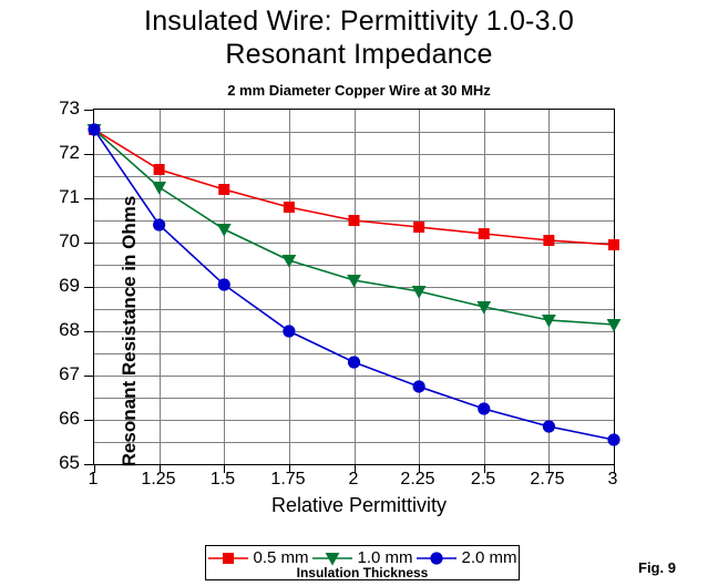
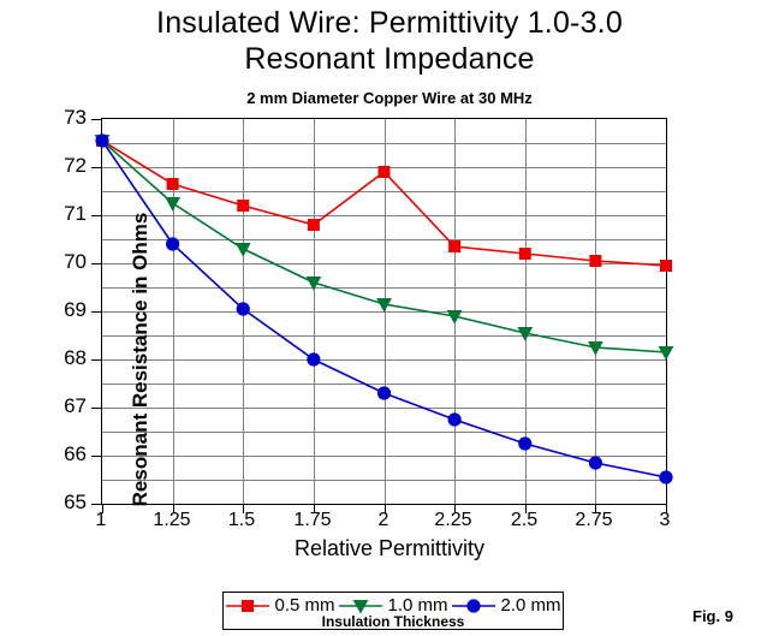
0.5 mm/2: 70.5 -> 71.9
